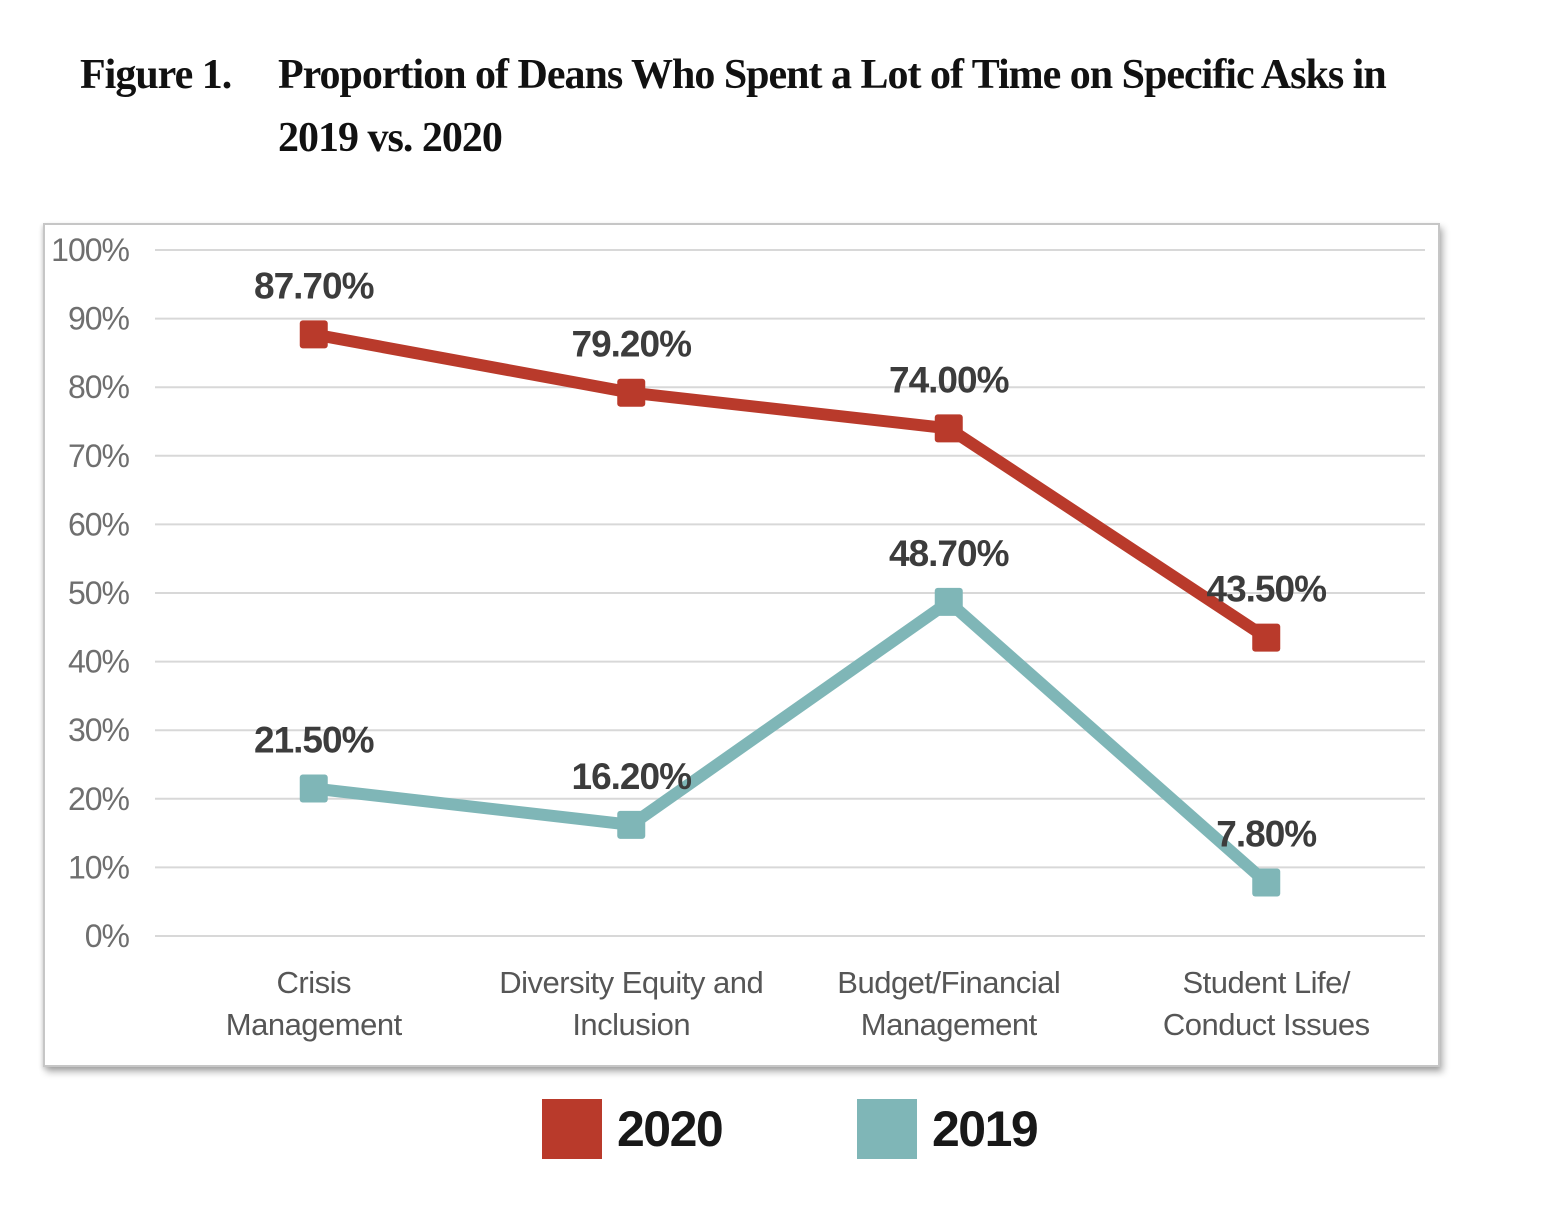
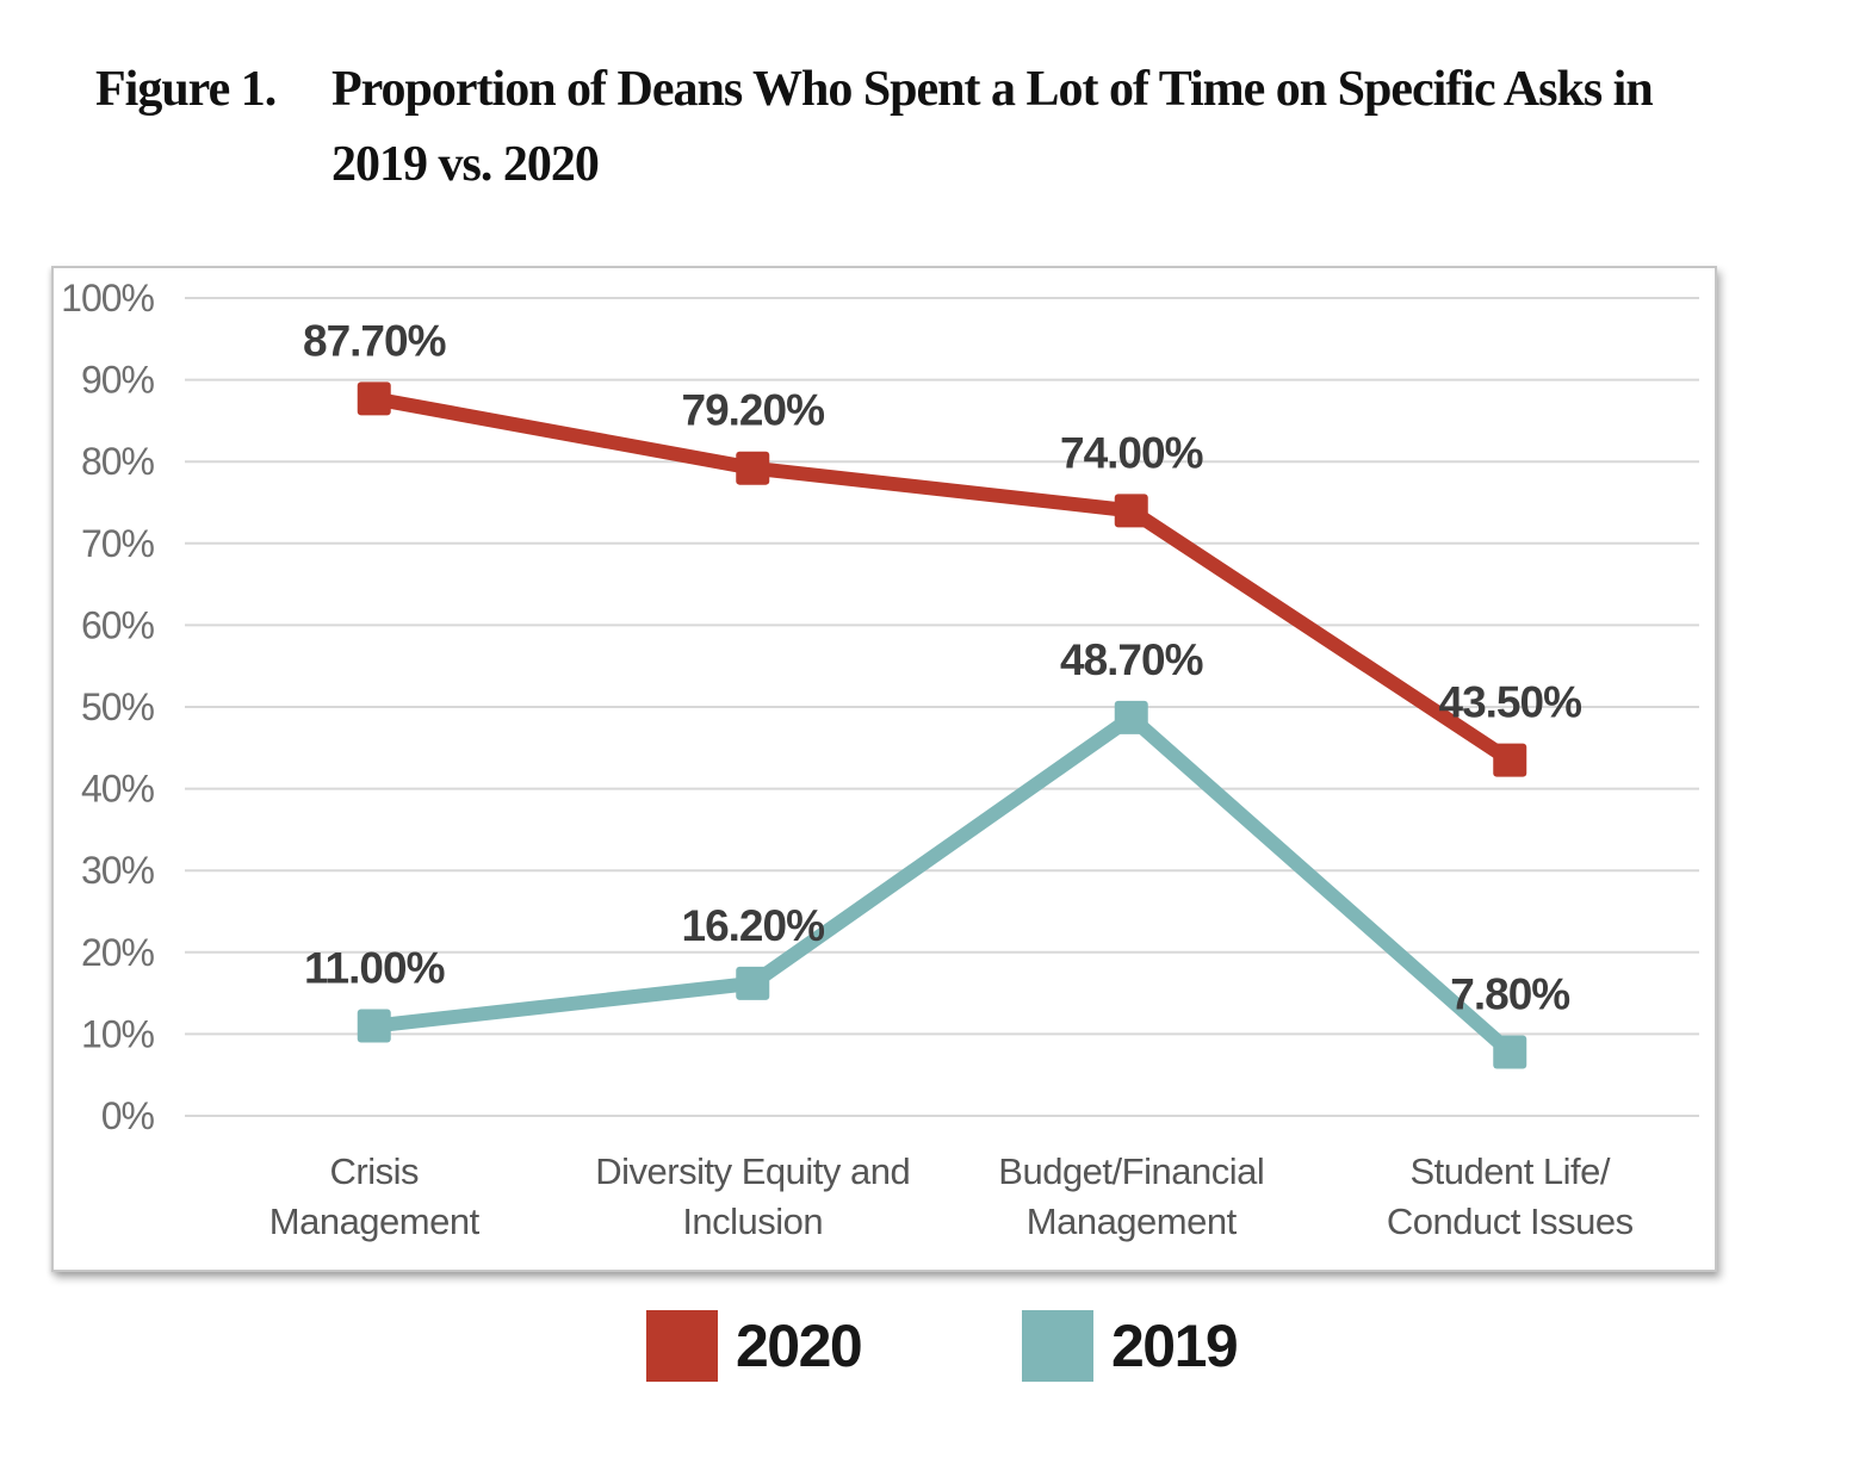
2019/Crisis Management: 21.50% -> 11.00%
